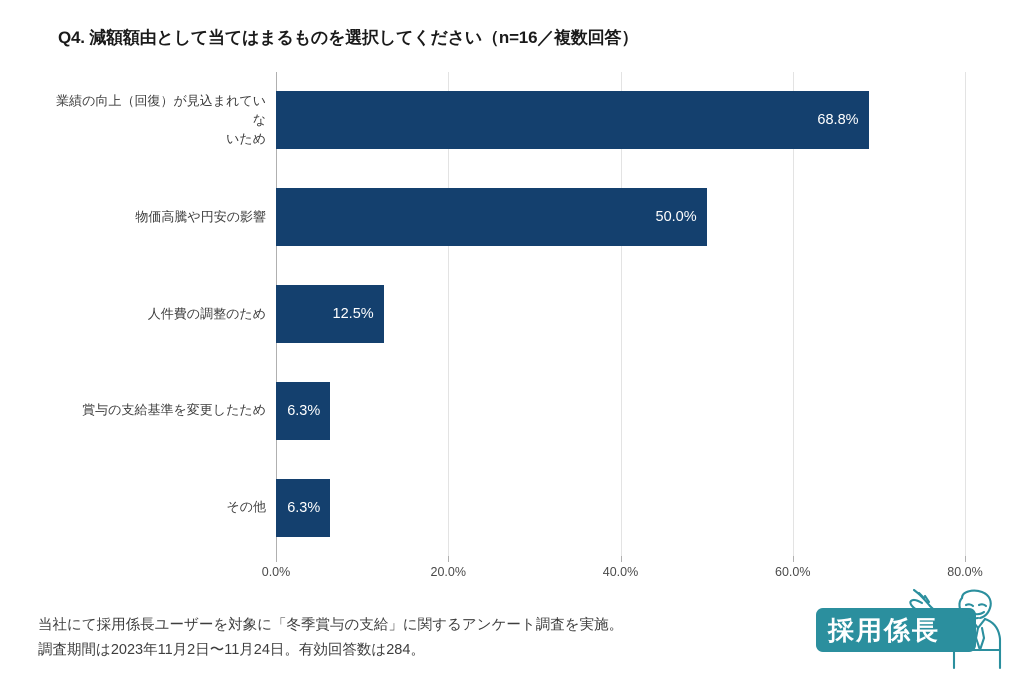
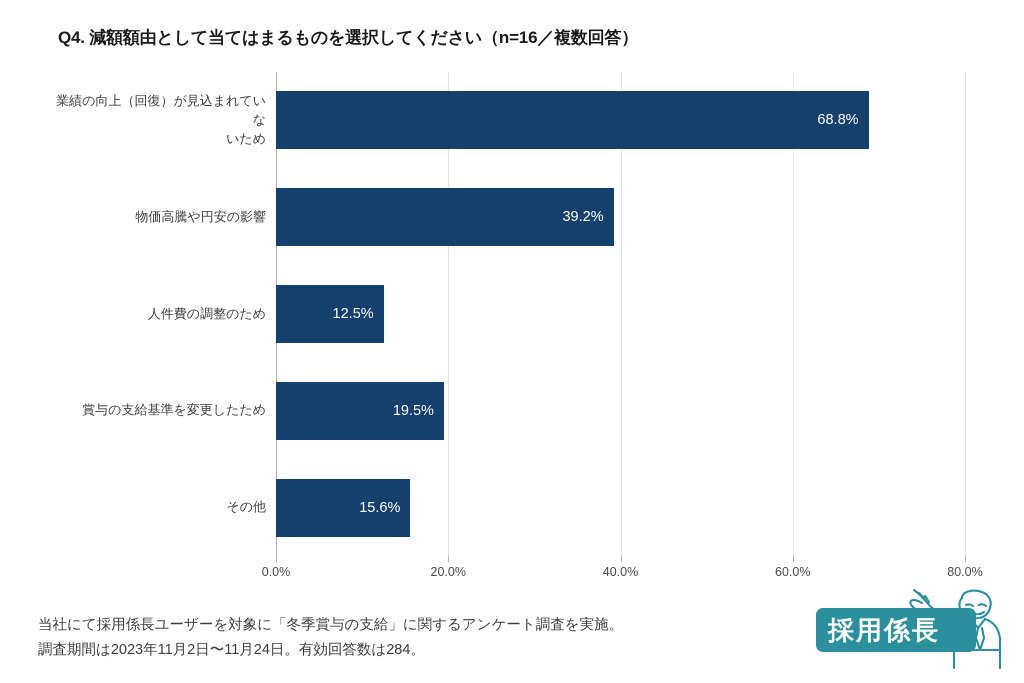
物価高騰や円安の影響: 50.0% -> 39.2%
賞与の支給基準を変更したため: 6.3% -> 19.5%
その他: 6.3% -> 15.6%
